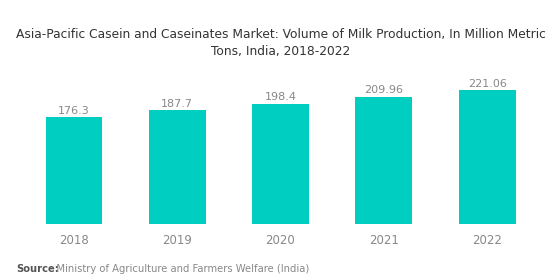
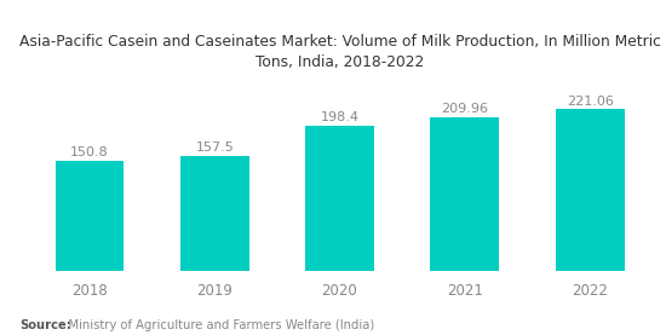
2018: 176.3 -> 150.8
2019: 187.7 -> 157.5
